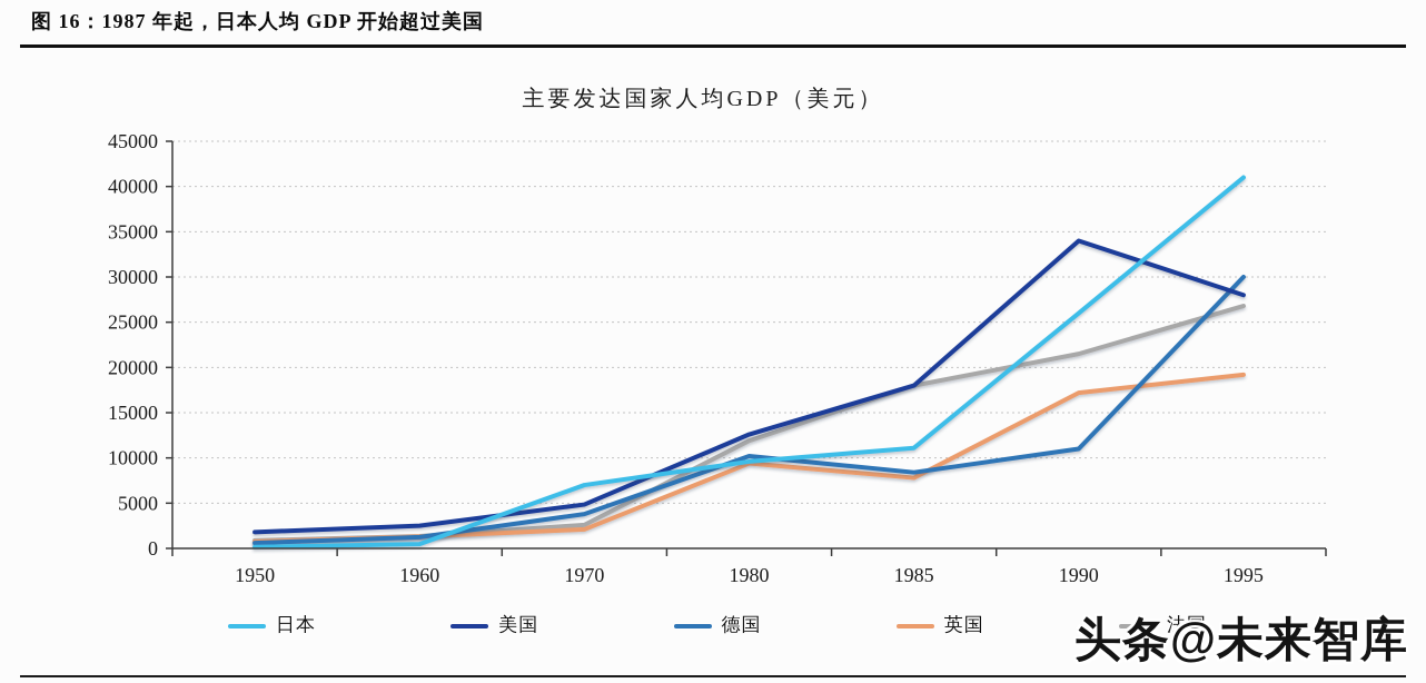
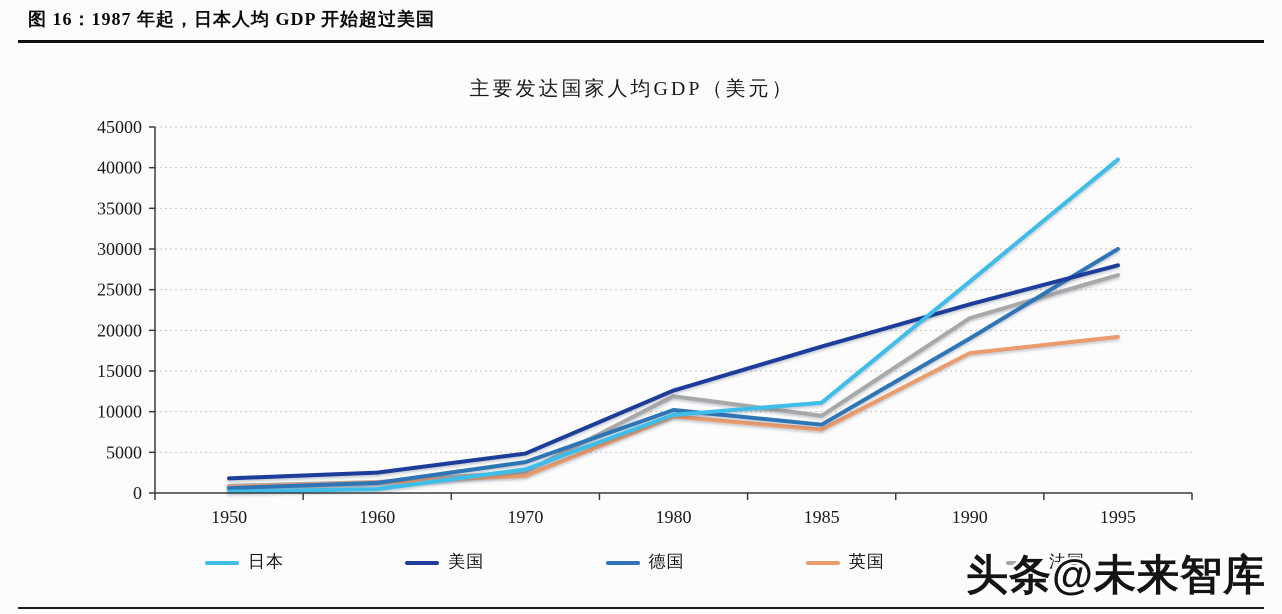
日本/1970: 7000 -> 3000
法国/1985: 18000 -> 10000
美国/1990: 34000 -> 23000
德国/1990: 11000 -> 19000
